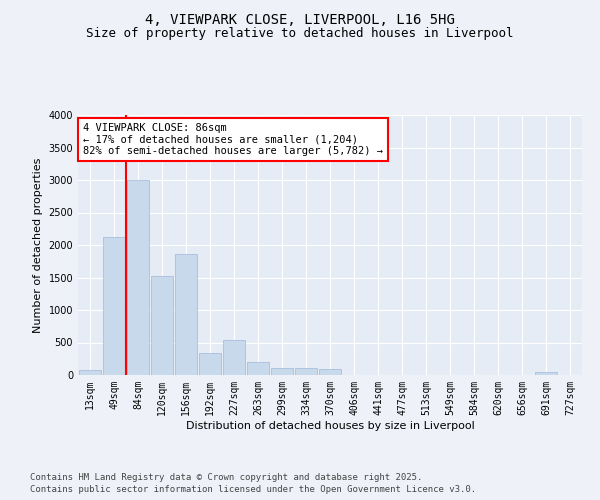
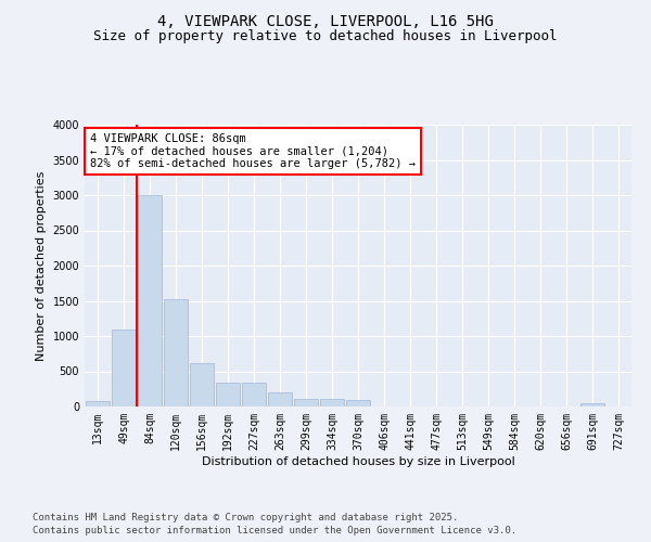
49sqm: 2120 -> 1100
156sqm: 1860 -> 620
227sqm: 540 -> 340
